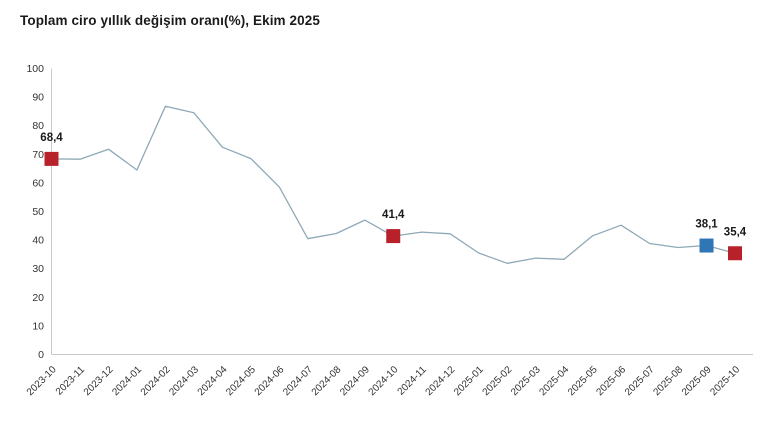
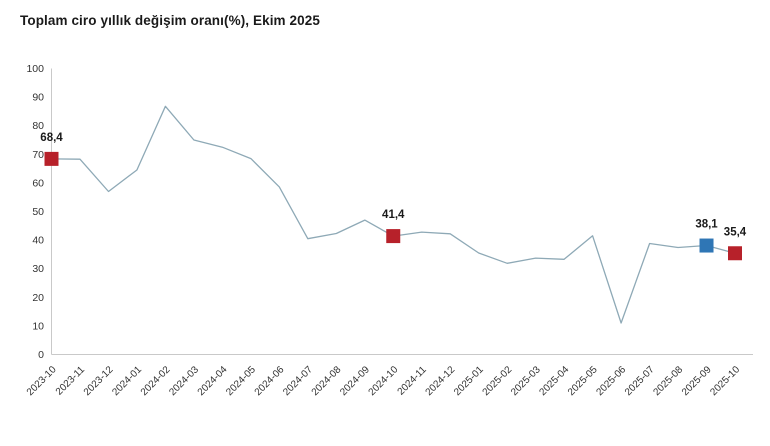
2023-12: 72 -> 57
2024-03: 84 -> 75
2025-06: 45 -> 11
